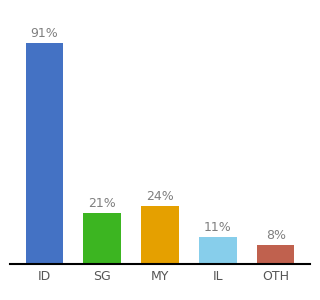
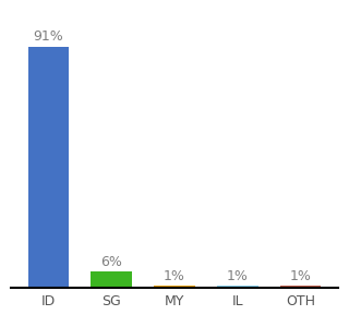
SG: 21% -> 6%
MY: 24% -> 1%
IL: 11% -> 1%
OTH: 8% -> 1%
